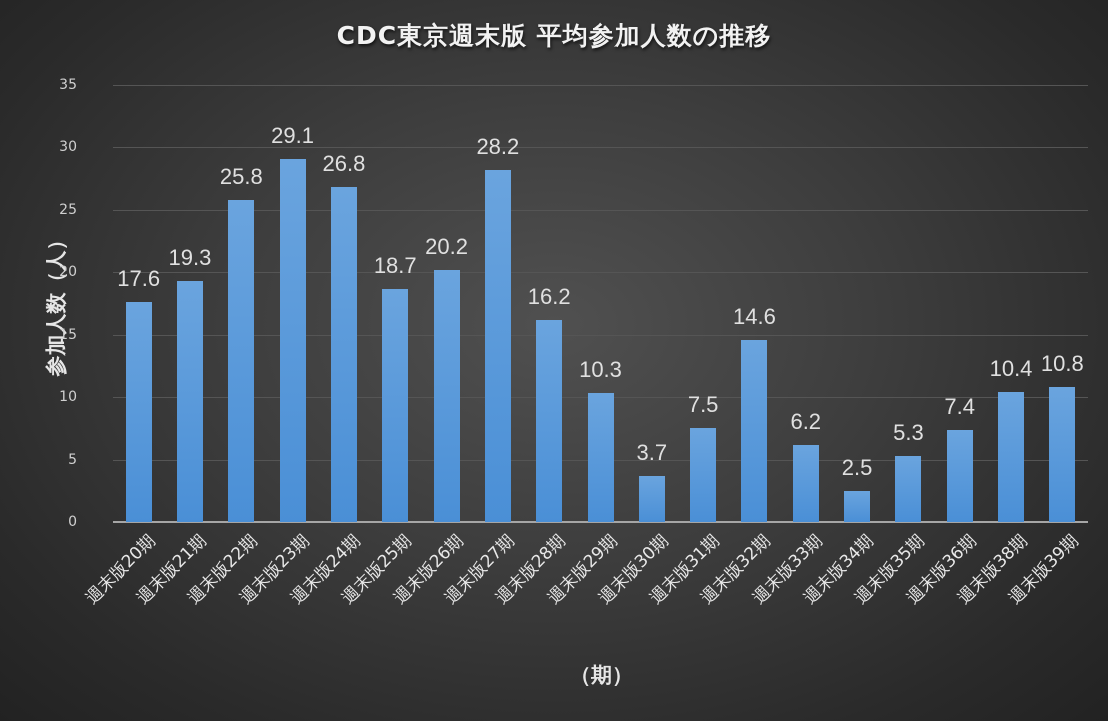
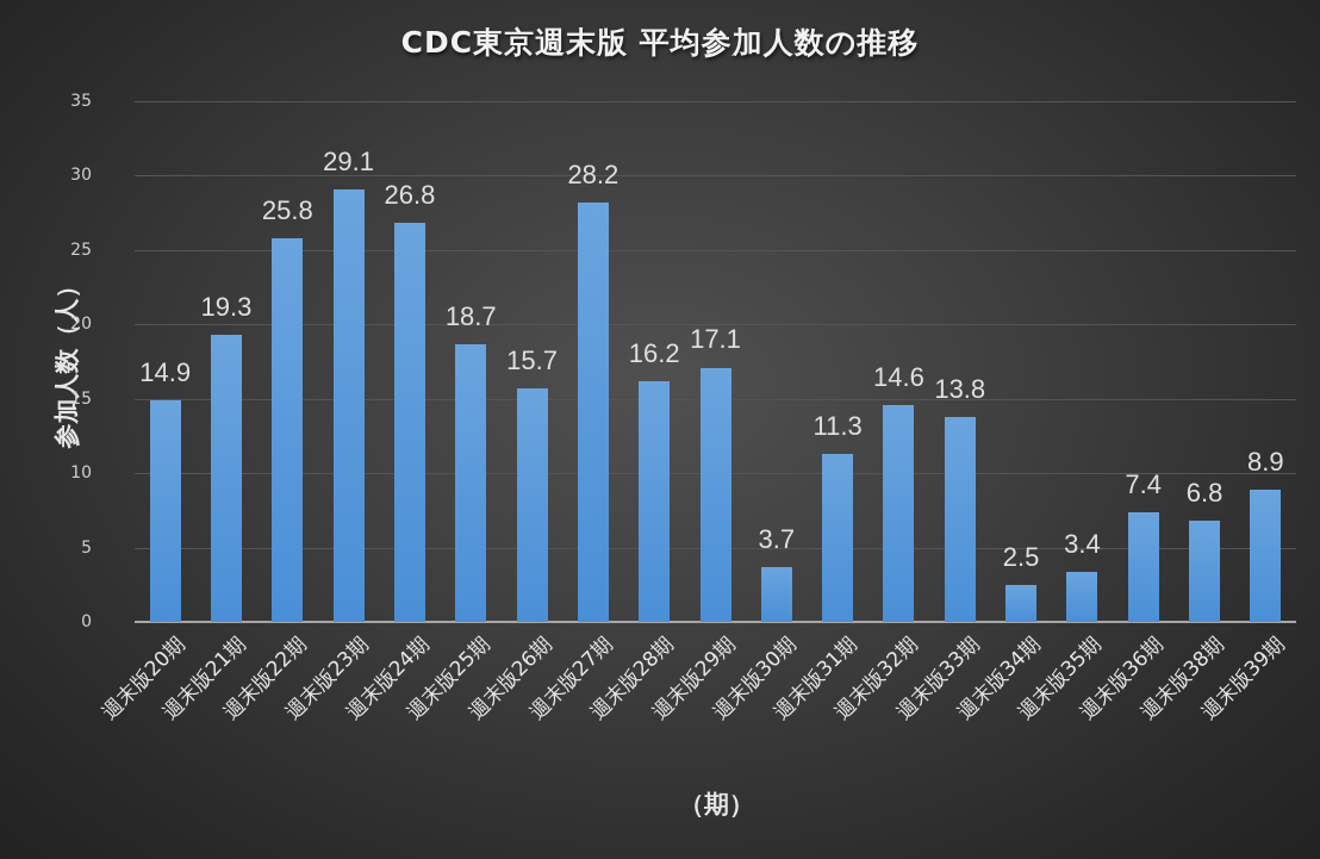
週末版20期: 17.6 -> 14.9
週末版26期: 20.2 -> 15.7
週末版29期: 10.3 -> 17.1
週末版31期: 7.5 -> 11.3
週末版33期: 6.2 -> 13.8
週末版35期: 5.3 -> 3.4
週末版38期: 10.4 -> 6.8
週末版39期: 10.8 -> 8.9
